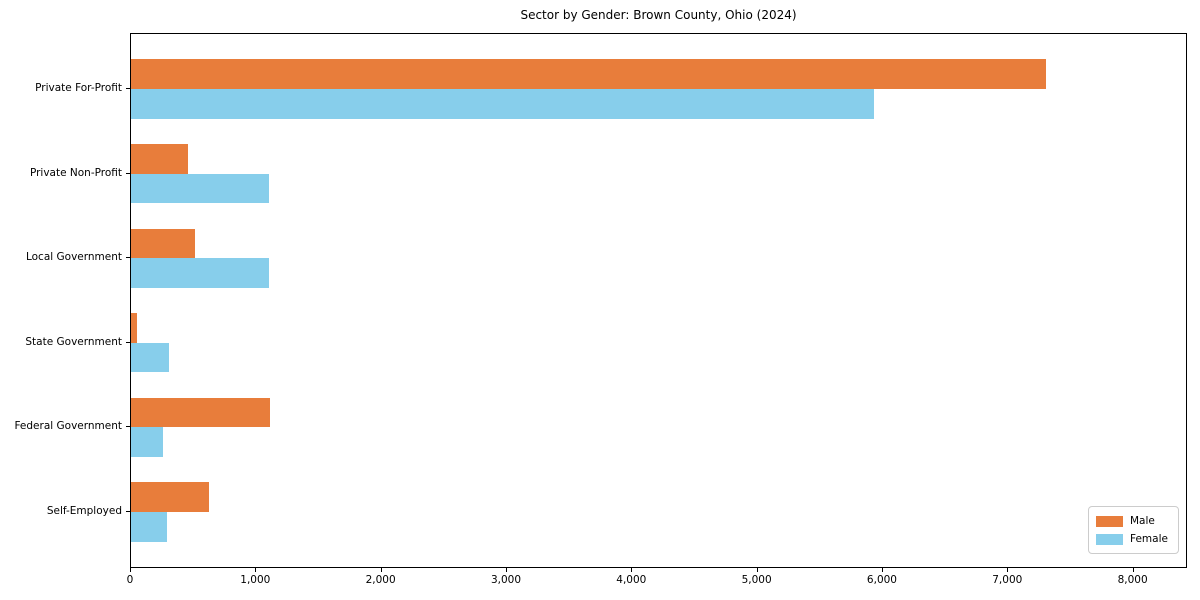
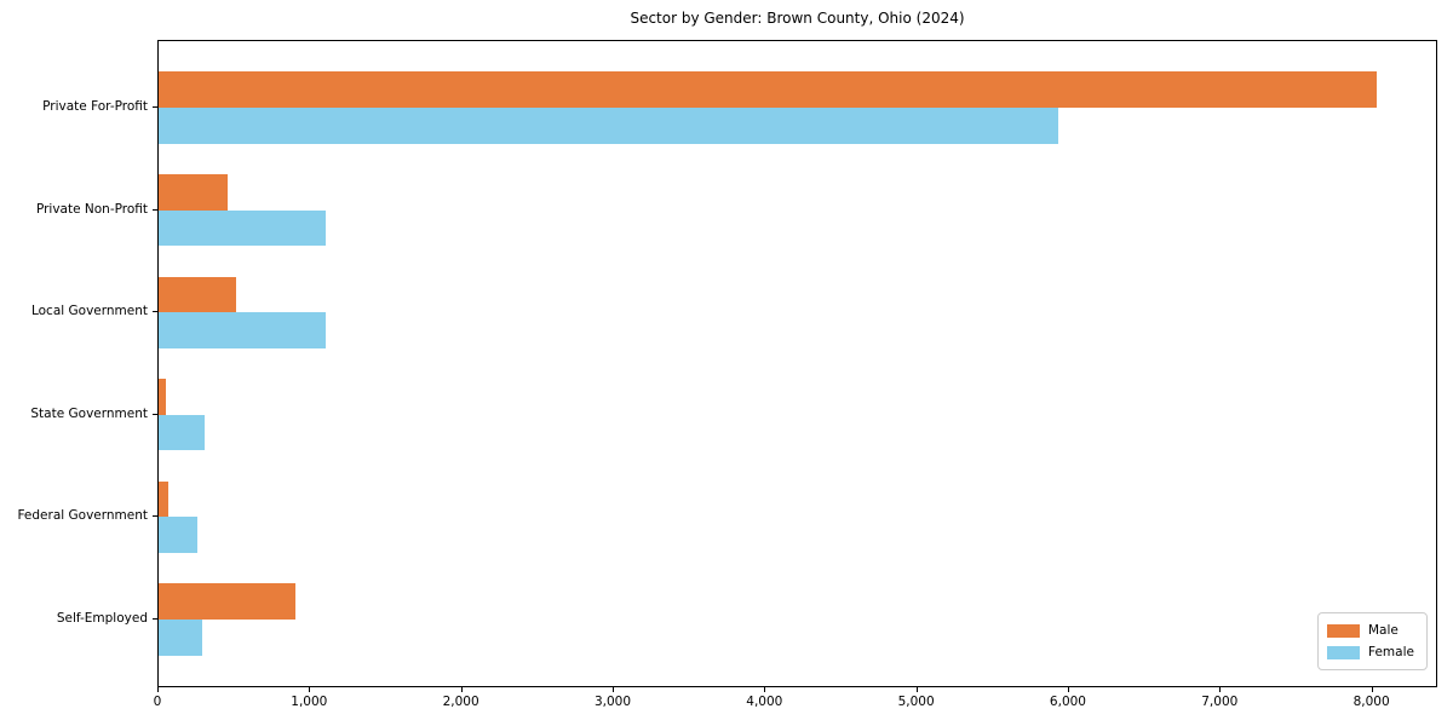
Male/Private For-Profit: 7300 -> 8030
Male/Federal Government: 1110 -> 60
Male/Self-Employed: 620 -> 900
